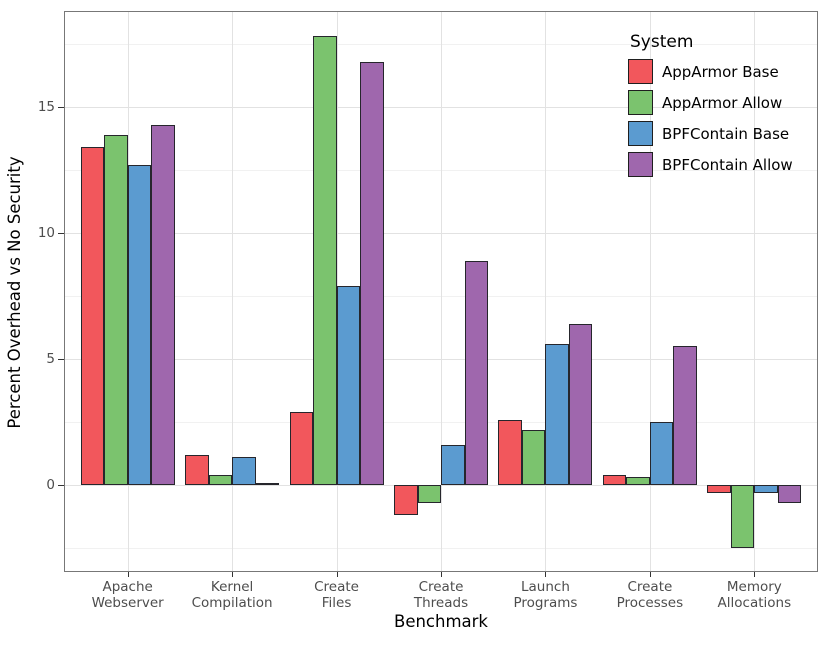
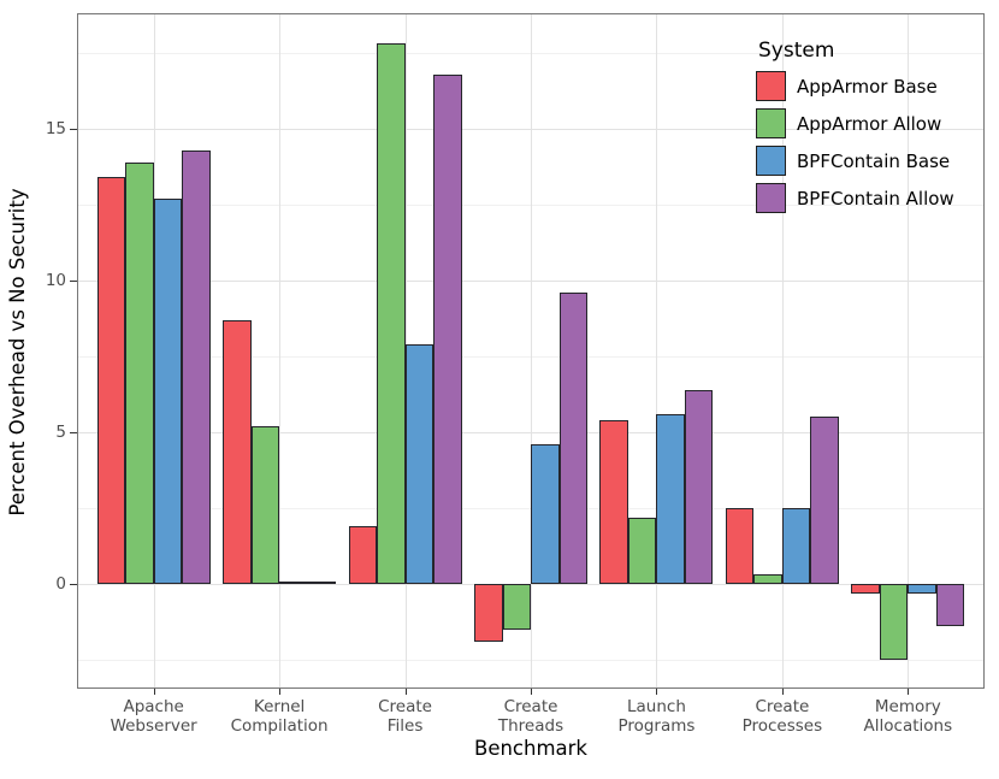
AppArmor Base/Kernel Compilation: 1.2 -> 8.7
AppArmor Allow/Kernel Compilation: 0.4 -> 5.2
BPFContain Base/Kernel Compilation: 1.1 -> 0.1
AppArmor Base/Create Files: 2.9 -> 1.9
AppArmor Base/Create Threads: -1.2 -> -1.9
AppArmor Allow/Create Threads: -0.7 -> -1.5
BPFContain Base/Create Threads: 1.6 -> 4.6
BPFContain Allow/Create Threads: 8.9 -> 9.6
AppArmor Base/Launch Programs: 2.6 -> 5.4
AppArmor Base/Create Processes: 0.4 -> 2.5
BPFContain Allow/Memory Allocations: -0.7 -> -1.4
